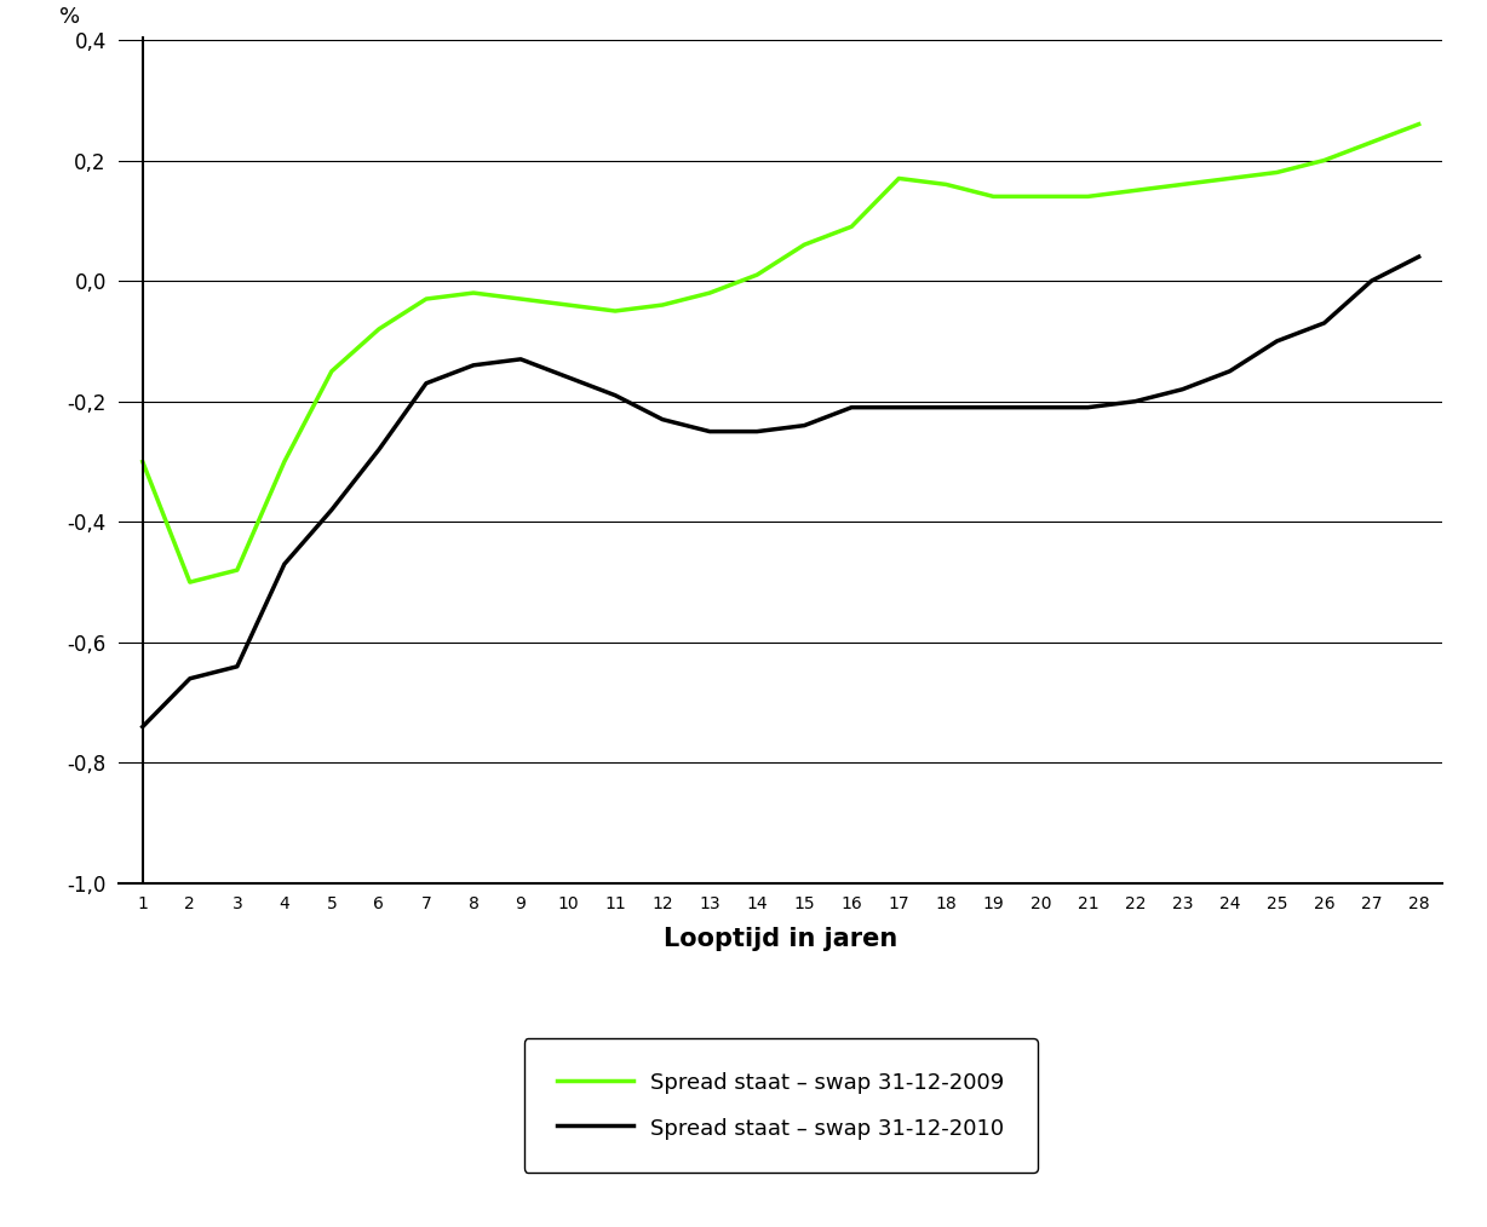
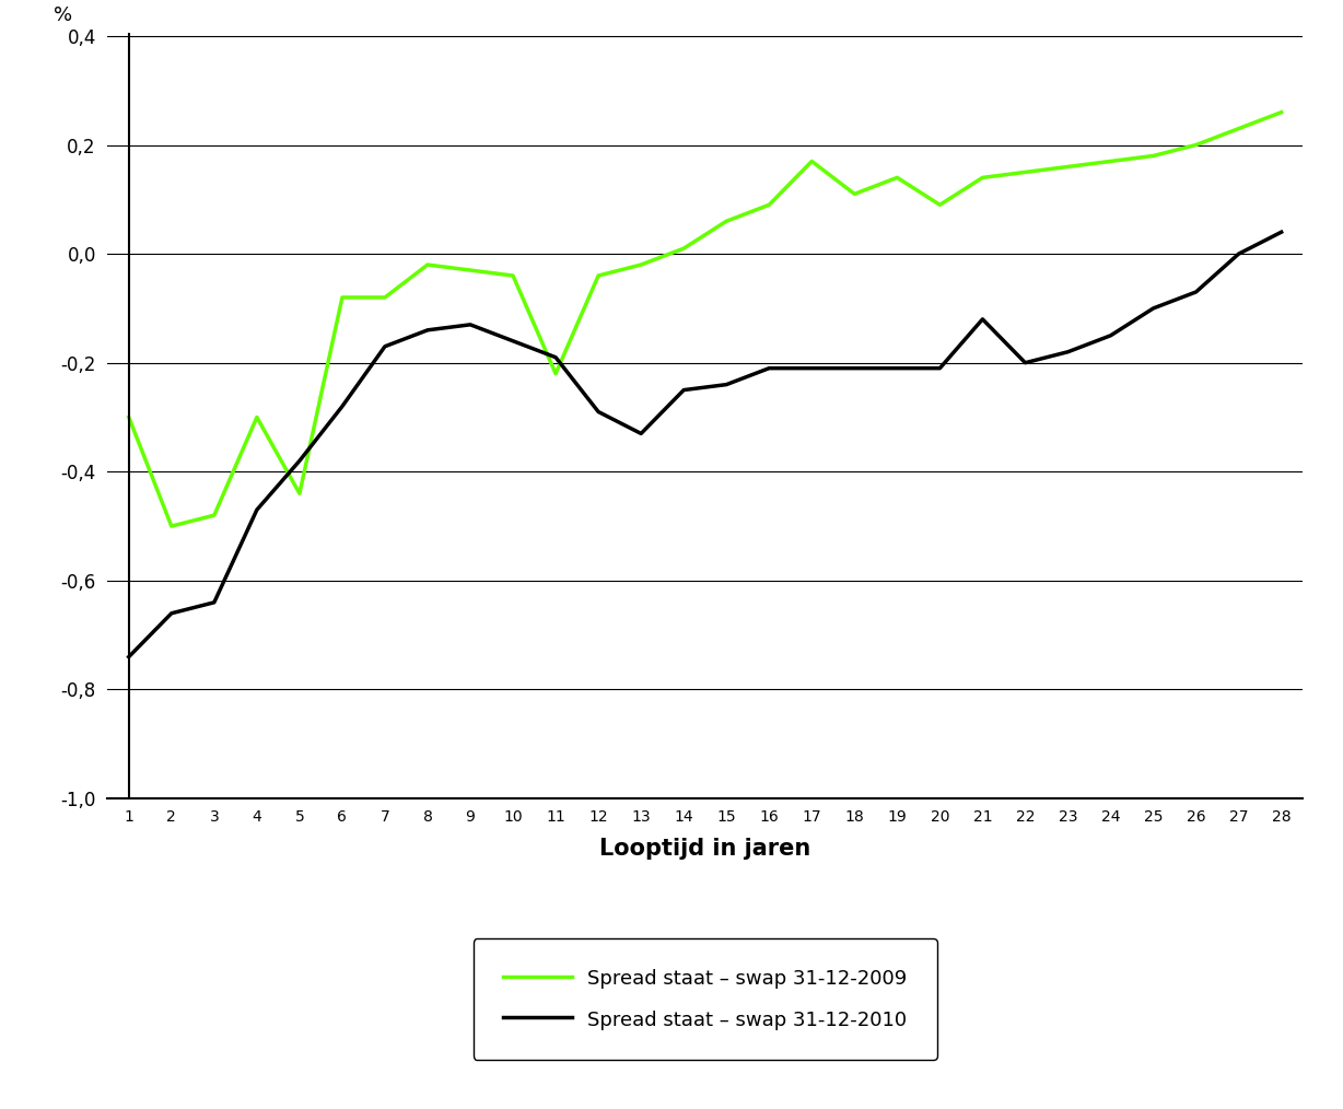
Spread staat – swap 31-12-2009/5: -0,15 -> -0,44
Spread staat – swap 31-12-2009/7: -0,03 -> -0,08
Spread staat – swap 31-12-2009/11: -0,05 -> -0,22
Spread staat – swap 31-12-2010/12: -0,23 -> -0,29
Spread staat – swap 31-12-2010/13: -0,25 -> -0,33
Spread staat – swap 31-12-2009/18: 0,16 -> 0,11
Spread staat – swap 31-12-2009/20: 0,14 -> 0,09
Spread staat – swap 31-12-2010/21: -0,21 -> -0,12
